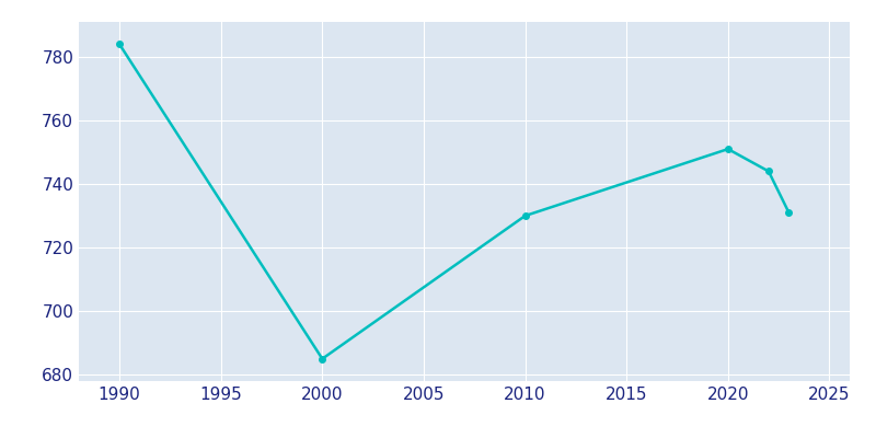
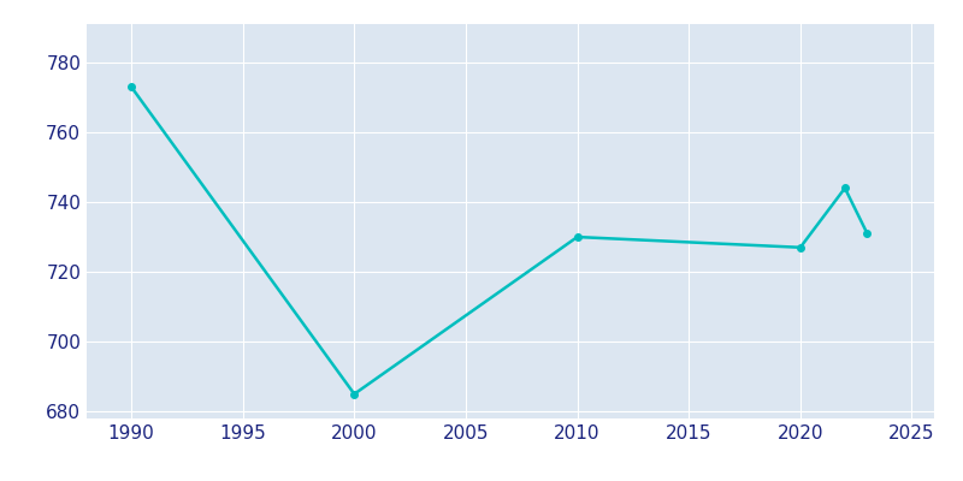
1990: 784 -> 773
2020: 751 -> 727
